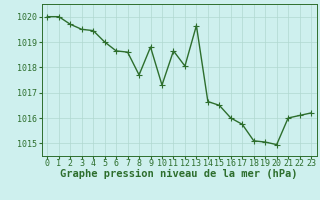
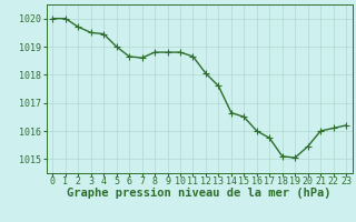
8: 1017.70 -> 1018.80
10: 1017.30 -> 1018.80
13: 1019.65 -> 1017.60
20: 1014.95 -> 1015.45
